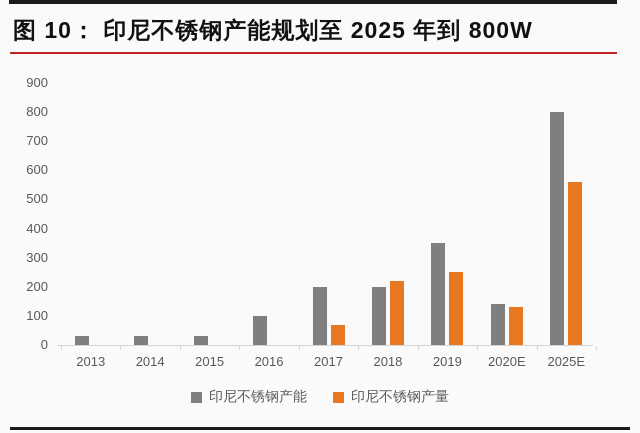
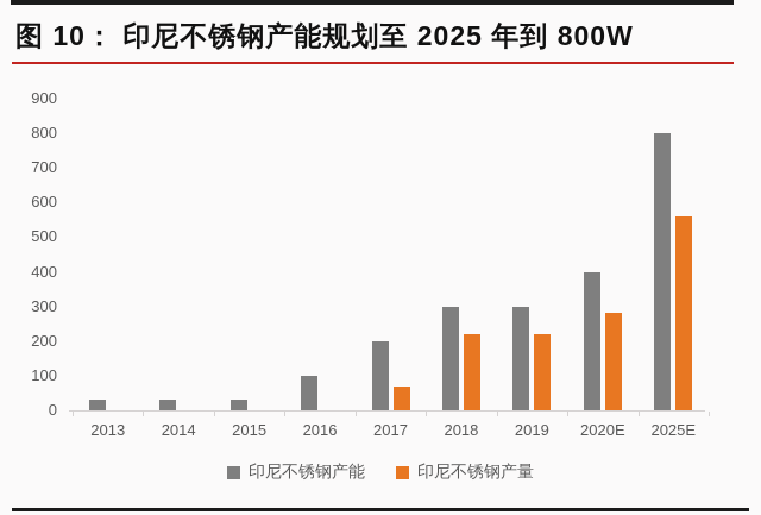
印尼不锈钢产能/2018: 200 -> 300
印尼不锈钢产能/2019: 350 -> 300
印尼不锈钢产量/2019: 250 -> 220
印尼不锈钢产能/2020E: 140 -> 400
印尼不锈钢产量/2020E: 130 -> 280
